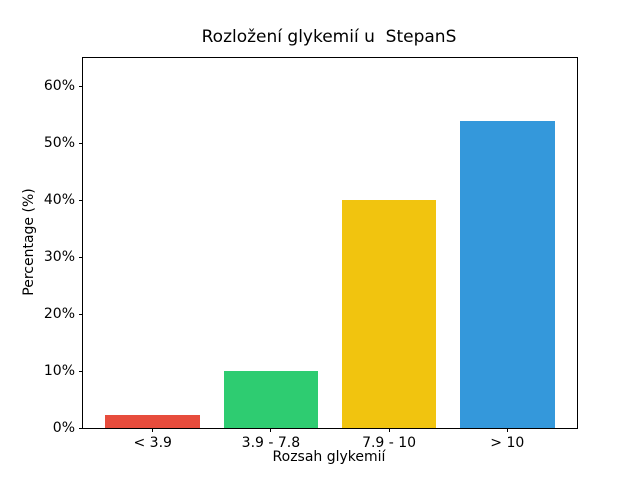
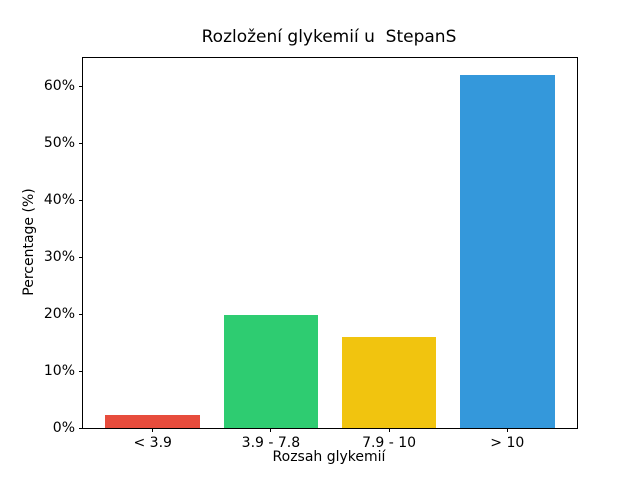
3.9 - 7.8: 10% -> 20%
7.9 - 10: 40% -> 16%
> 10: 54% -> 62%
